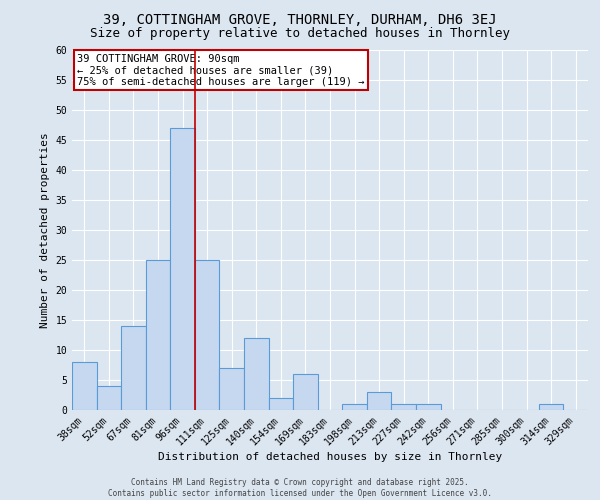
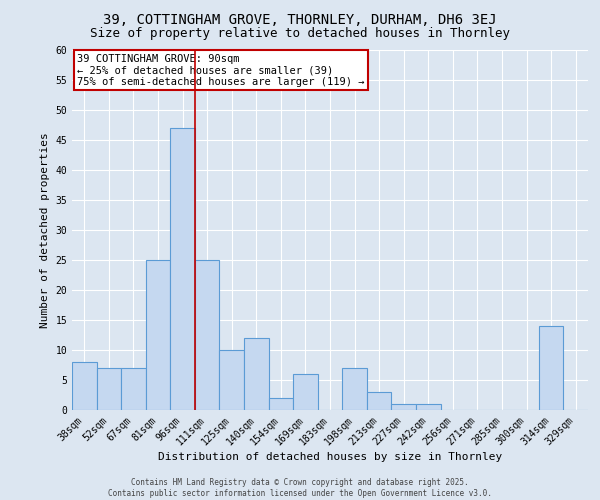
52sqm: 4 -> 7
67sqm: 14 -> 7
125sqm: 7 -> 10
198sqm: 1 -> 7
314sqm: 1 -> 14
